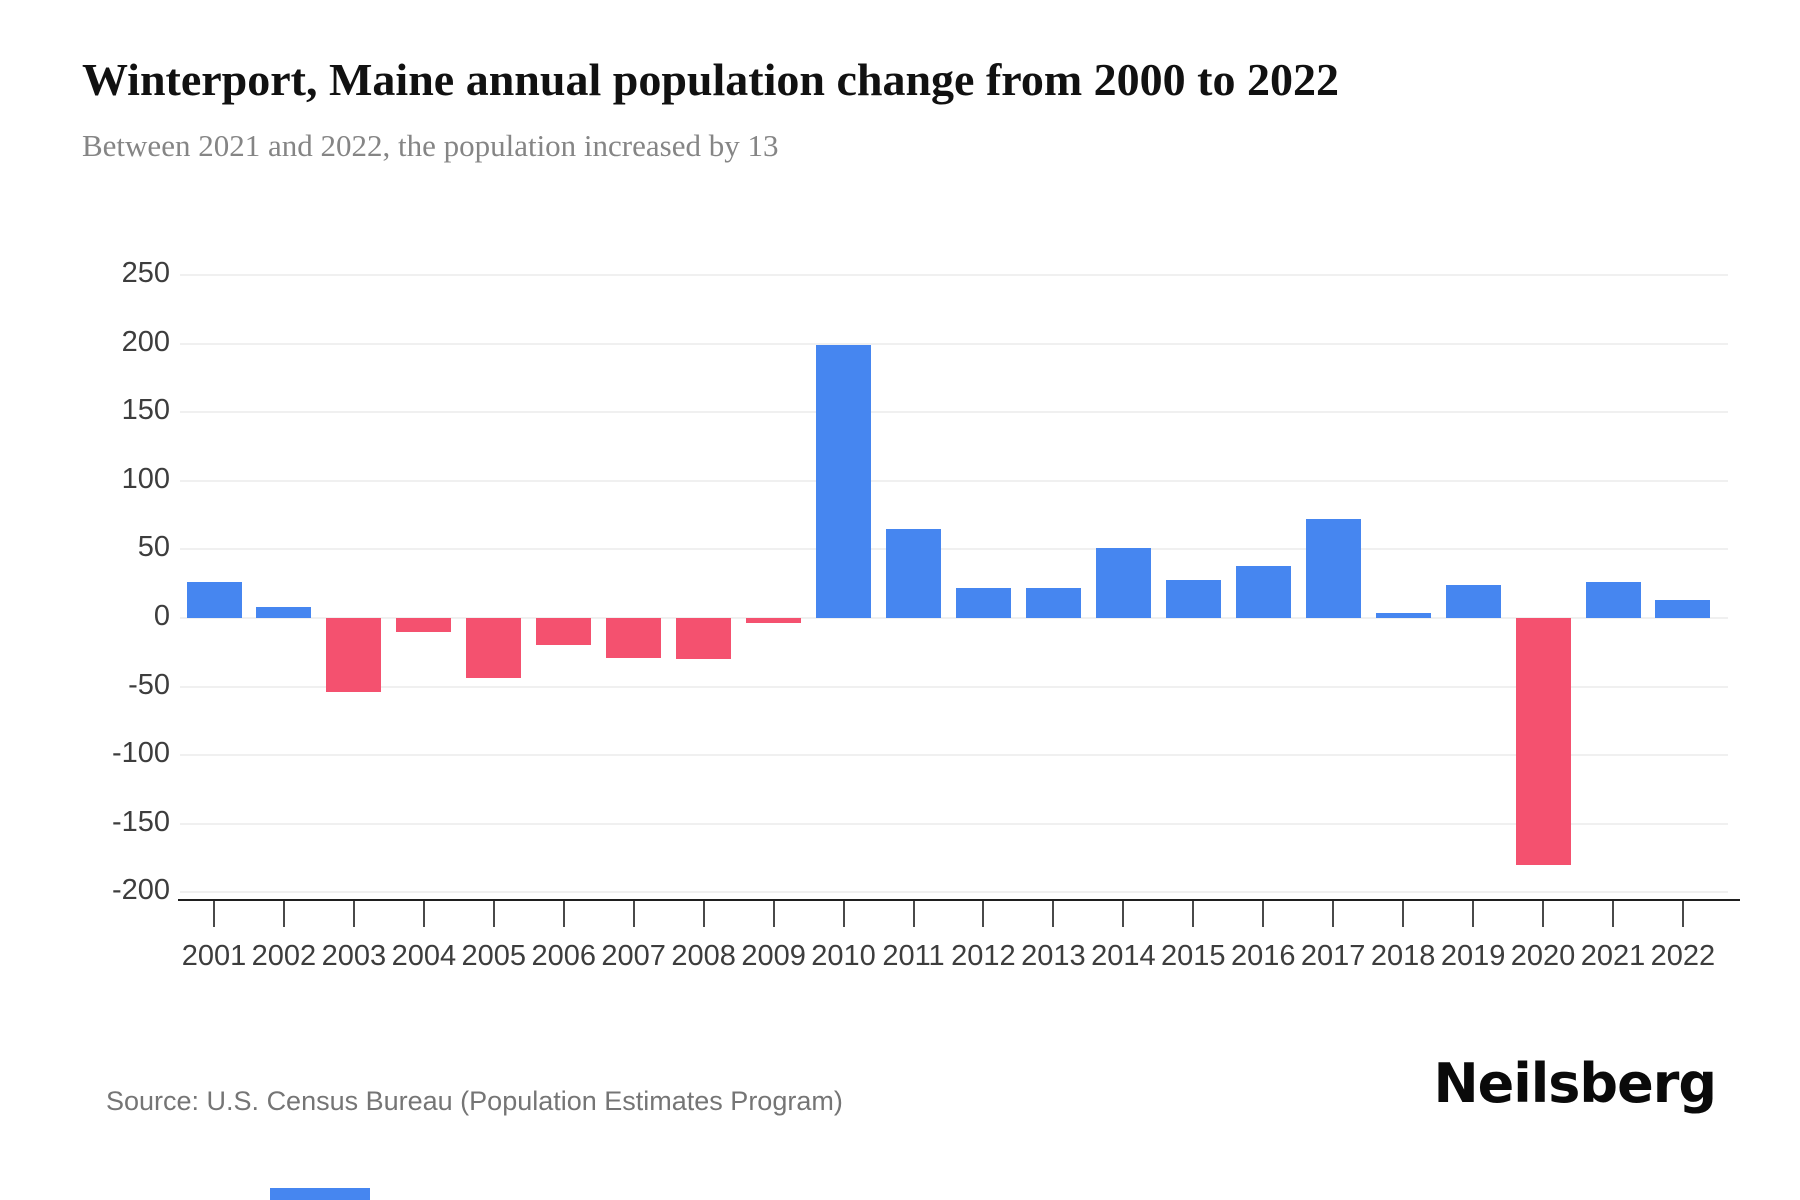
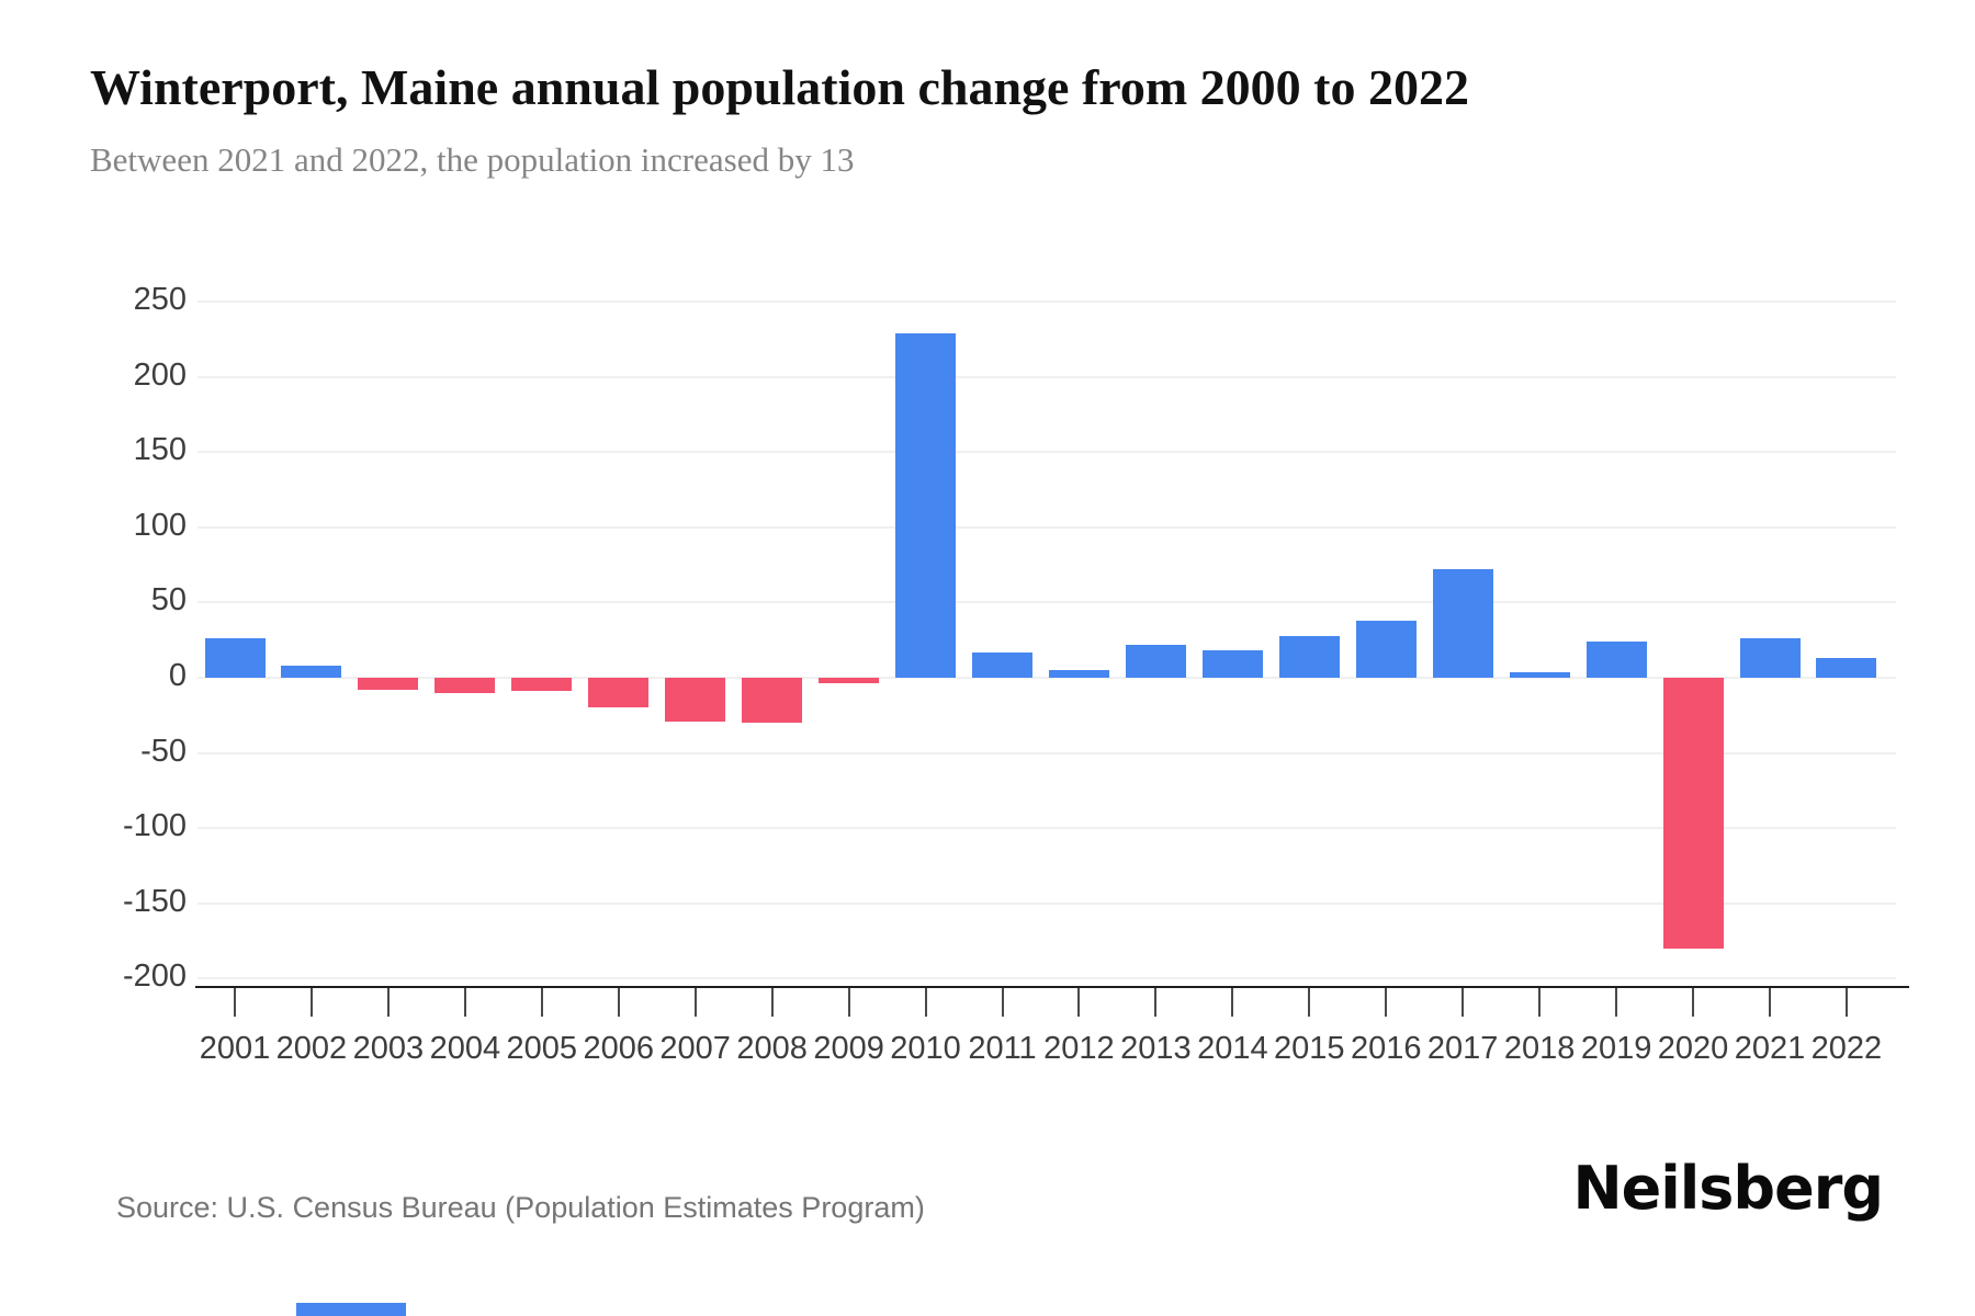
2003: -54 -> -8
2005: -44 -> -9
2010: 199 -> 229
2011: 65 -> 17
2012: 22 -> 5
2014: 51 -> 18
